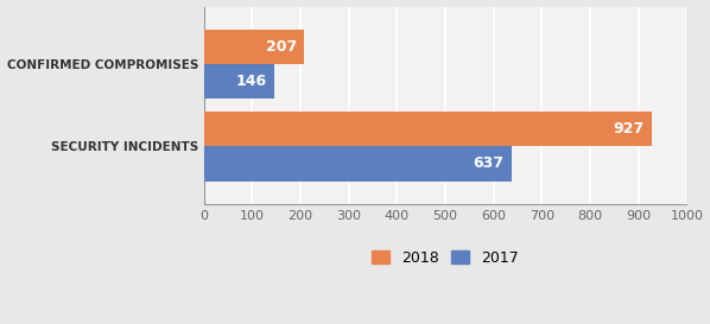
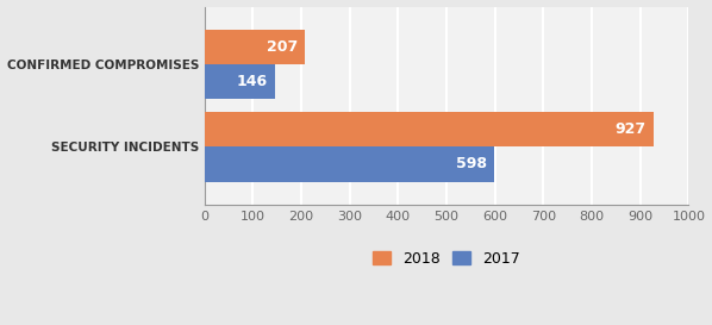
2017/SECURITY INCIDENTS: 637 -> 598
